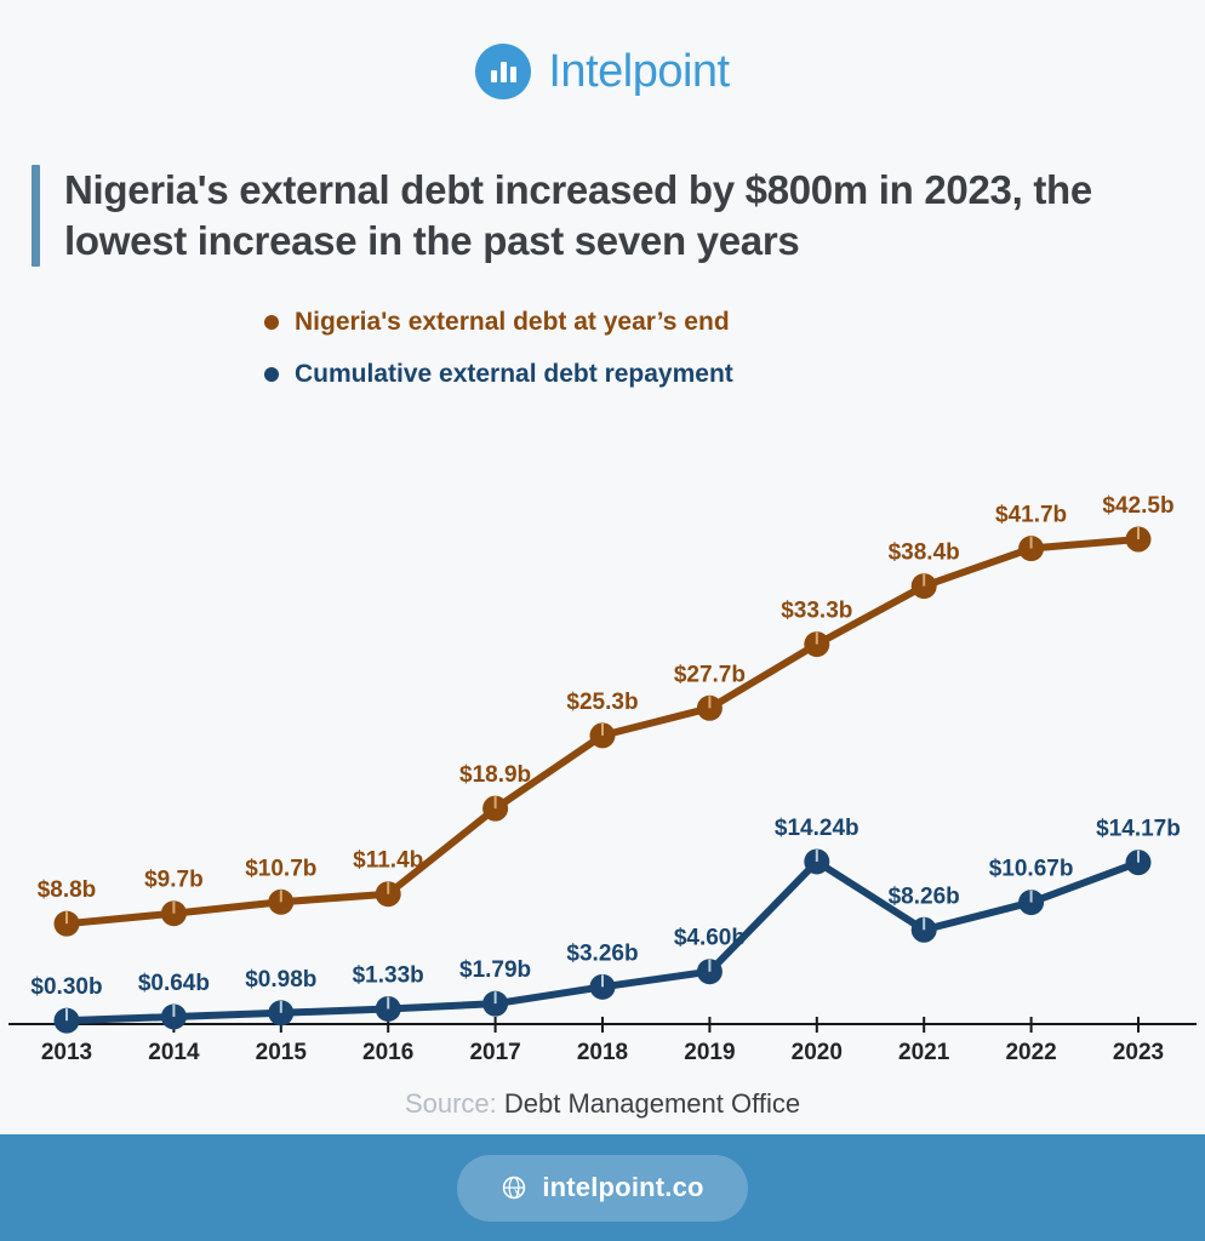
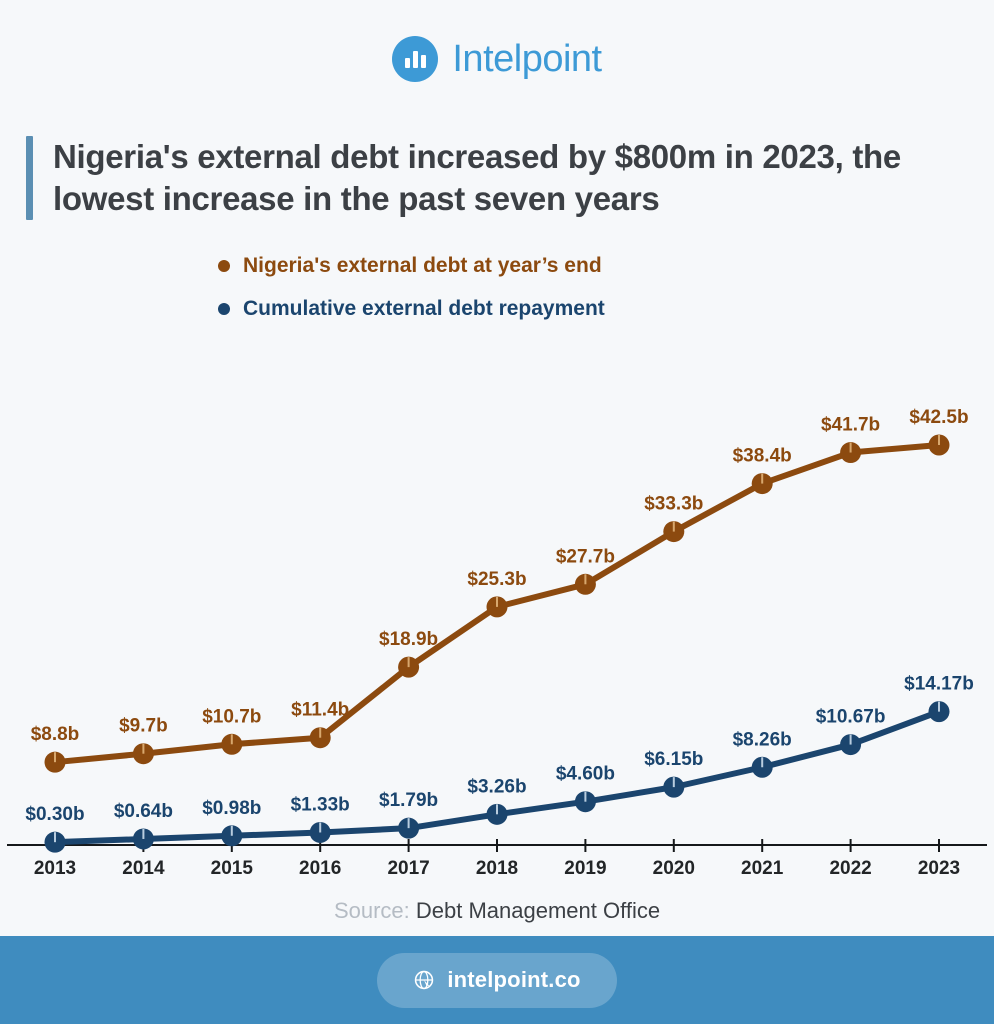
Cumulative external debt repayment/2020: $14.24b -> $6.15b
